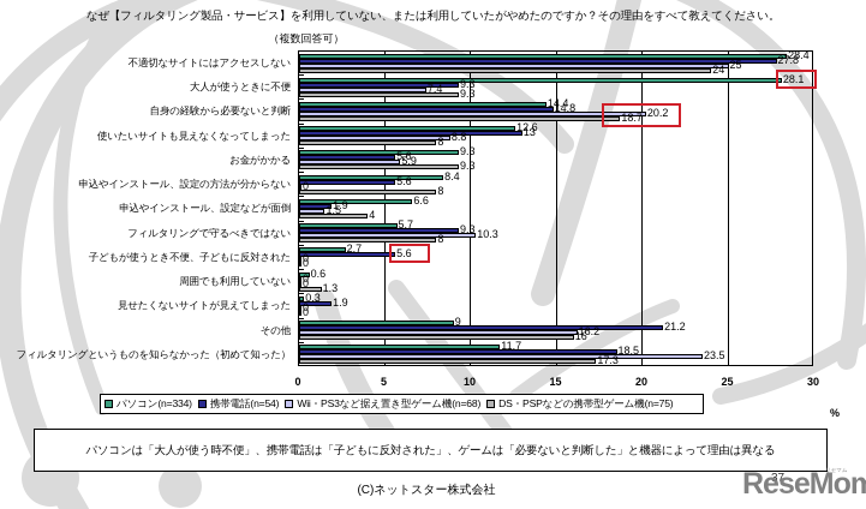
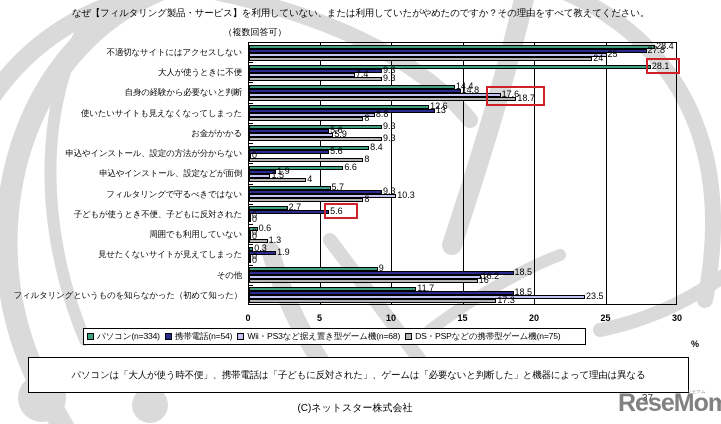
Wii・PS3など据え置き型ゲーム機(n=68)/自身の経験から必要ないと判断: 20.2 -> 17.6
携帯電話(n=54)/その他: 21.2 -> 18.5
